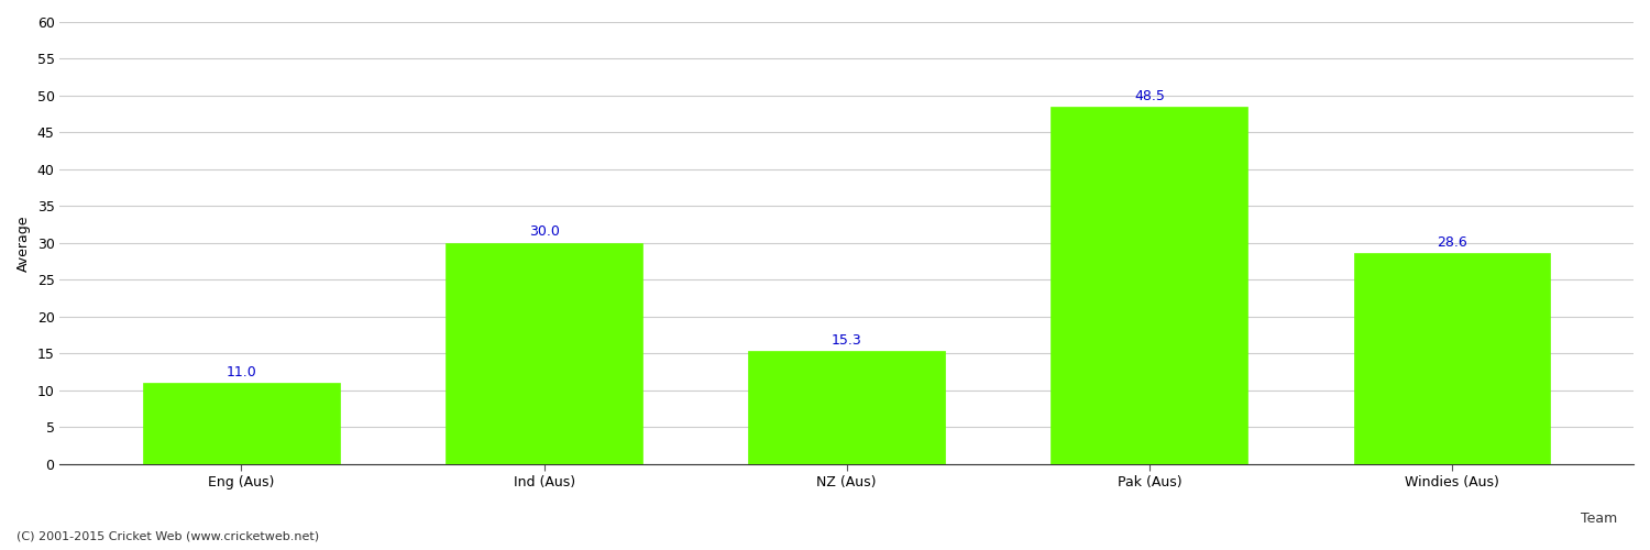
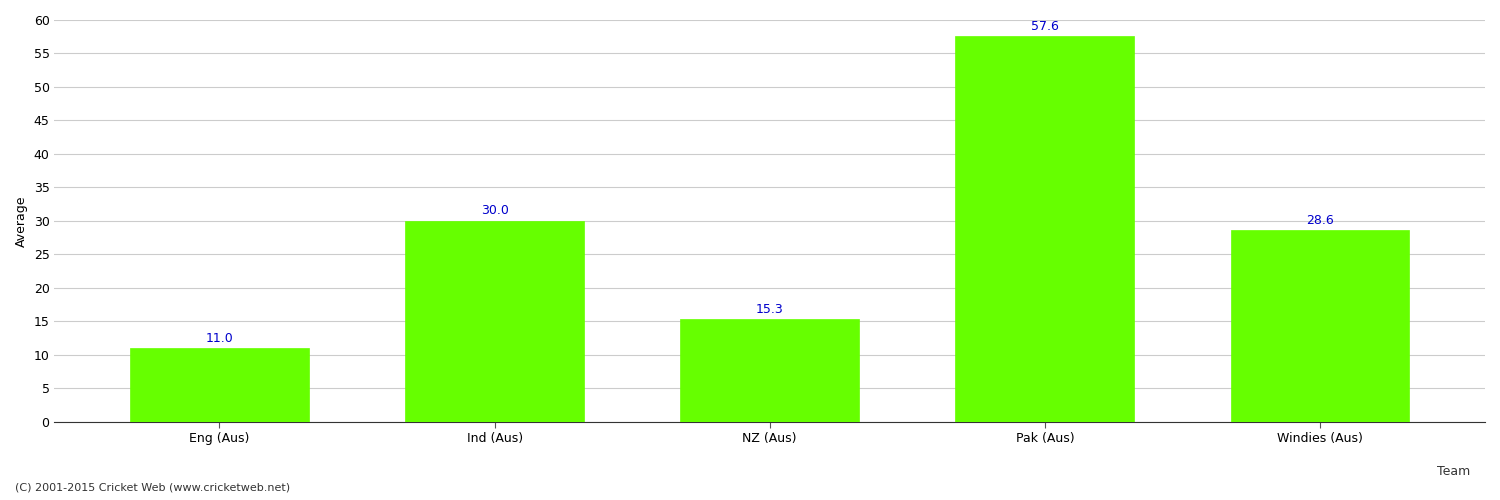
Pak (Aus): 48.5 -> 57.6
